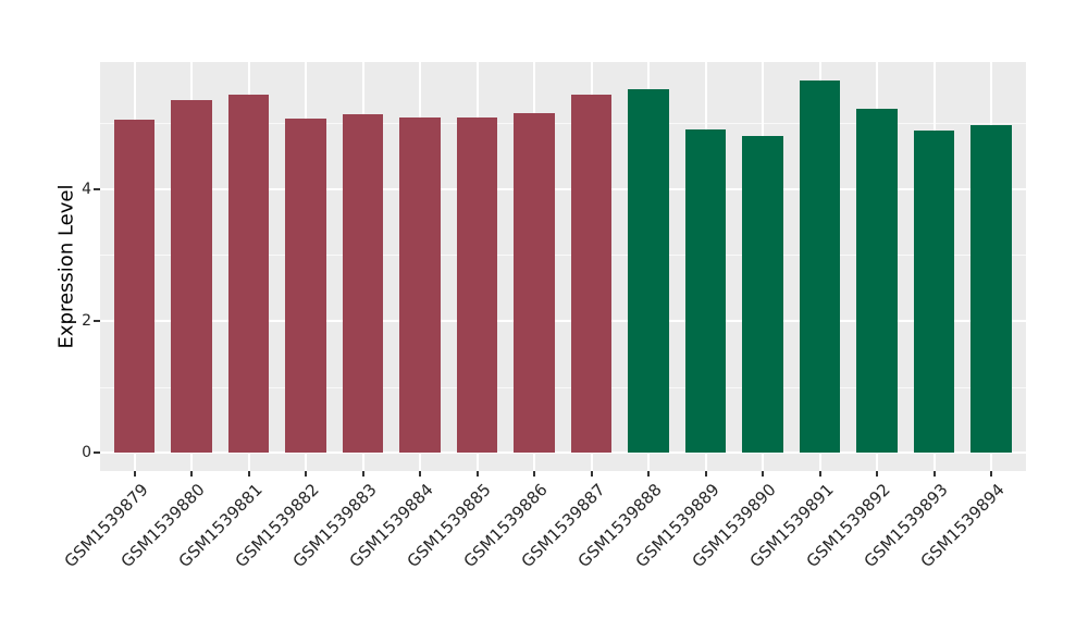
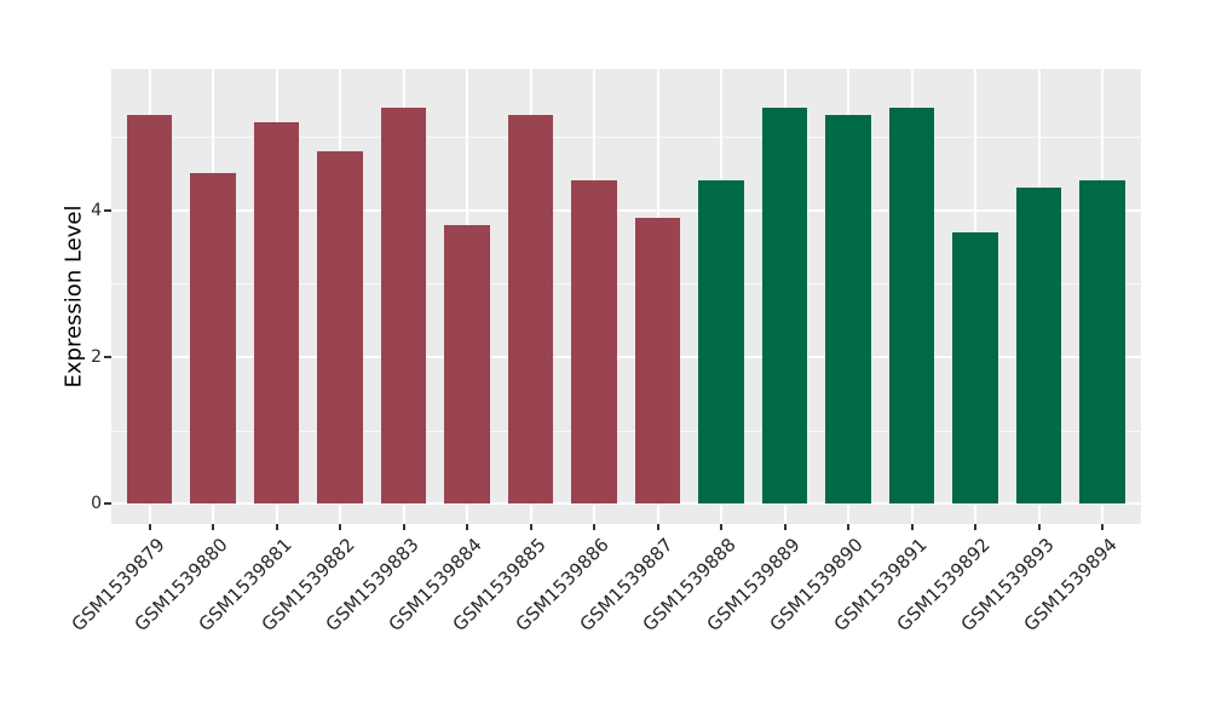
GSM1539879: 5.0 -> 5.3
GSM1539880: 5.3 -> 4.5
GSM1539881: 5.4 -> 5.2
GSM1539882: 5.1 -> 4.8
GSM1539883: 5.1 -> 5.4
GSM1539884: 5.1 -> 3.8
GSM1539885: 5.1 -> 5.3
GSM1539886: 5.1 -> 4.4
GSM1539887: 5.4 -> 3.9
GSM1539888: 5.5 -> 4.4
GSM1539889: 4.9 -> 5.4
GSM1539890: 4.8 -> 5.3
GSM1539891: 5.6 -> 5.4
GSM1539892: 5.2 -> 3.7
GSM1539893: 4.9 -> 4.3
GSM1539894: 5.0 -> 4.4
